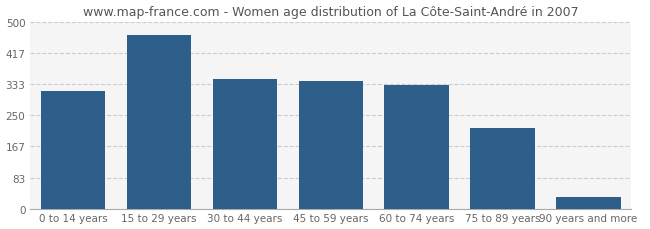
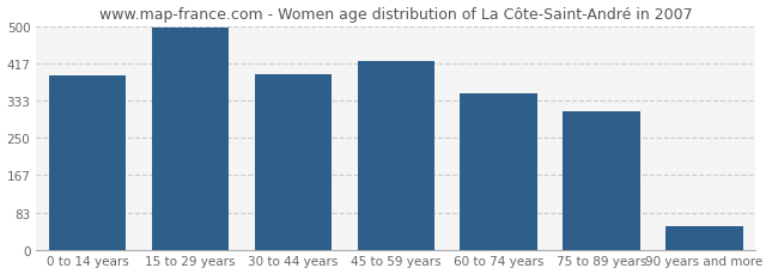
0 to 14 years: 315 -> 388
15 to 29 years: 465 -> 497
30 to 44 years: 345 -> 392
45 to 59 years: 340 -> 422
60 to 74 years: 330 -> 348
75 to 89 years: 215 -> 308
90 years and more: 30 -> 52
